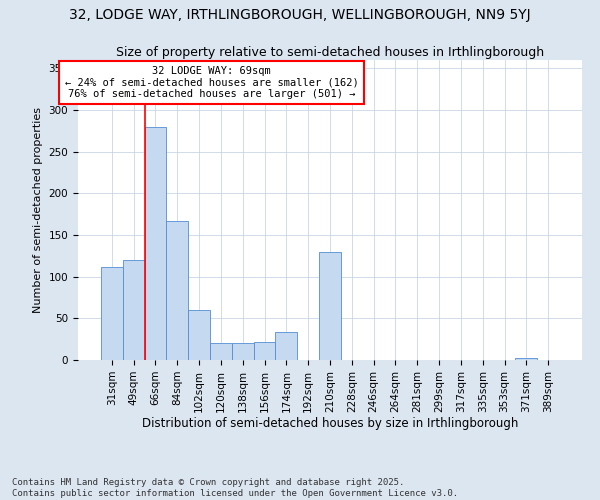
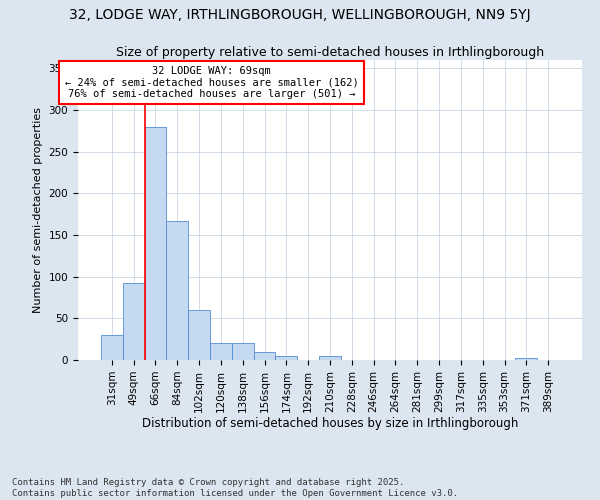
31sqm: 112 -> 30
49sqm: 120 -> 93
156sqm: 22 -> 10
174sqm: 34 -> 5
210sqm: 130 -> 5
